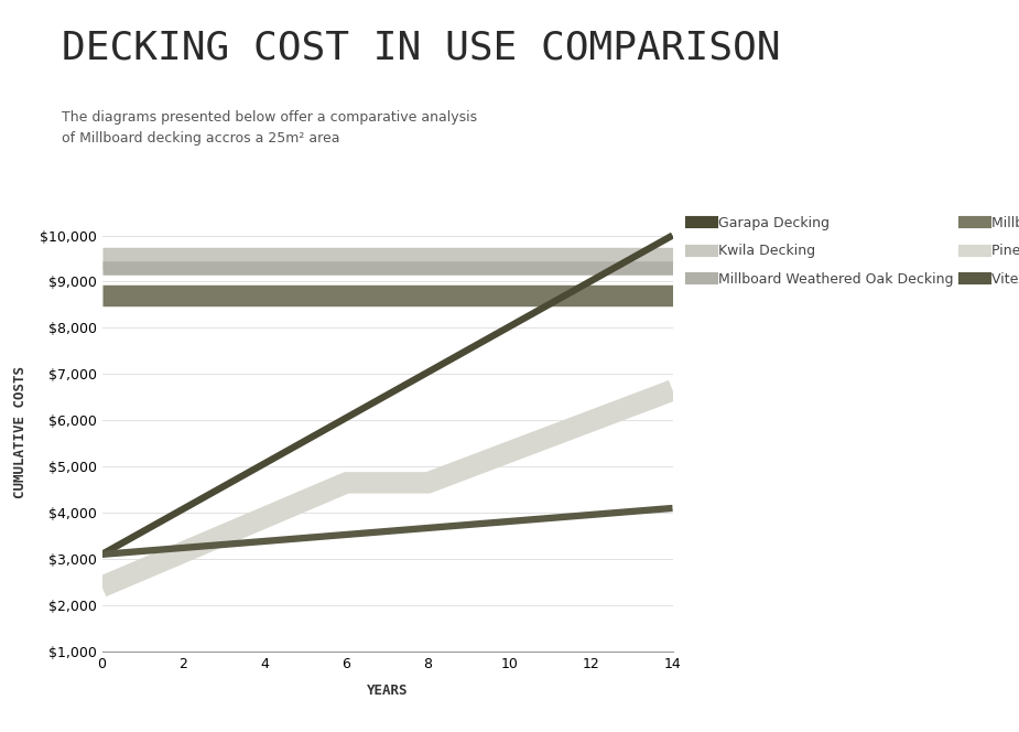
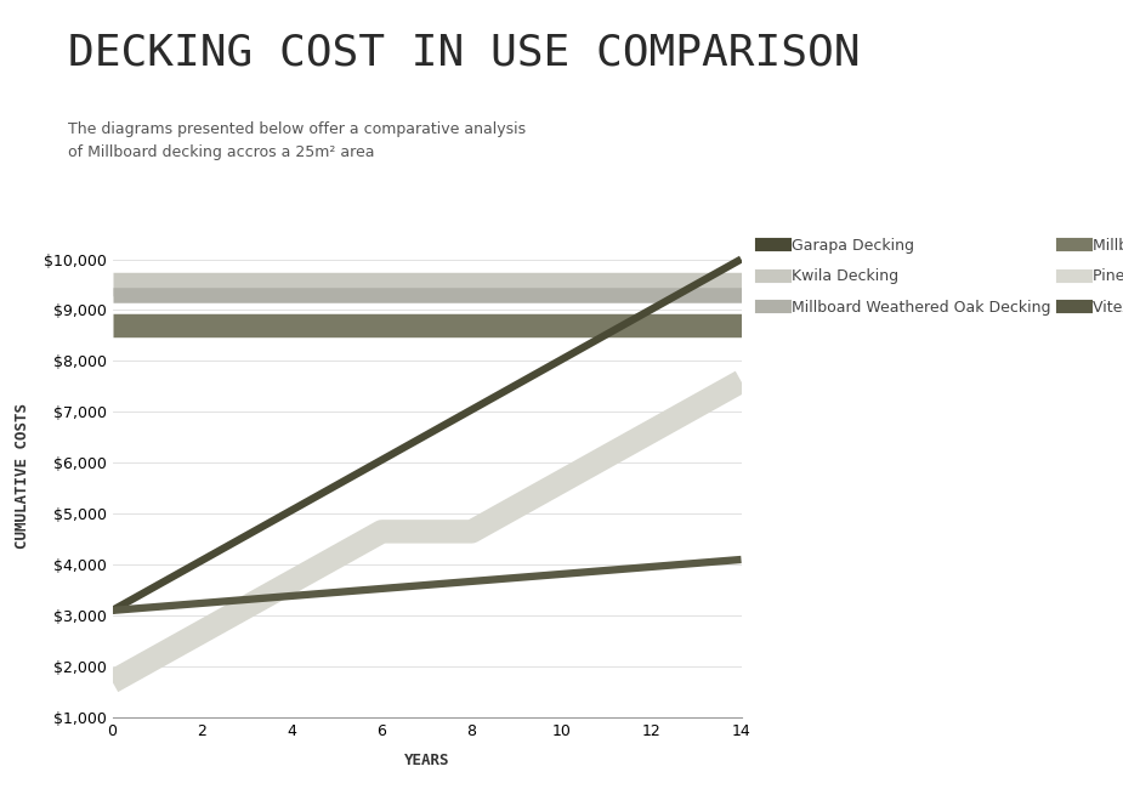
0: $2,400 -> $1,700
14: $6,650 -> $7,600
